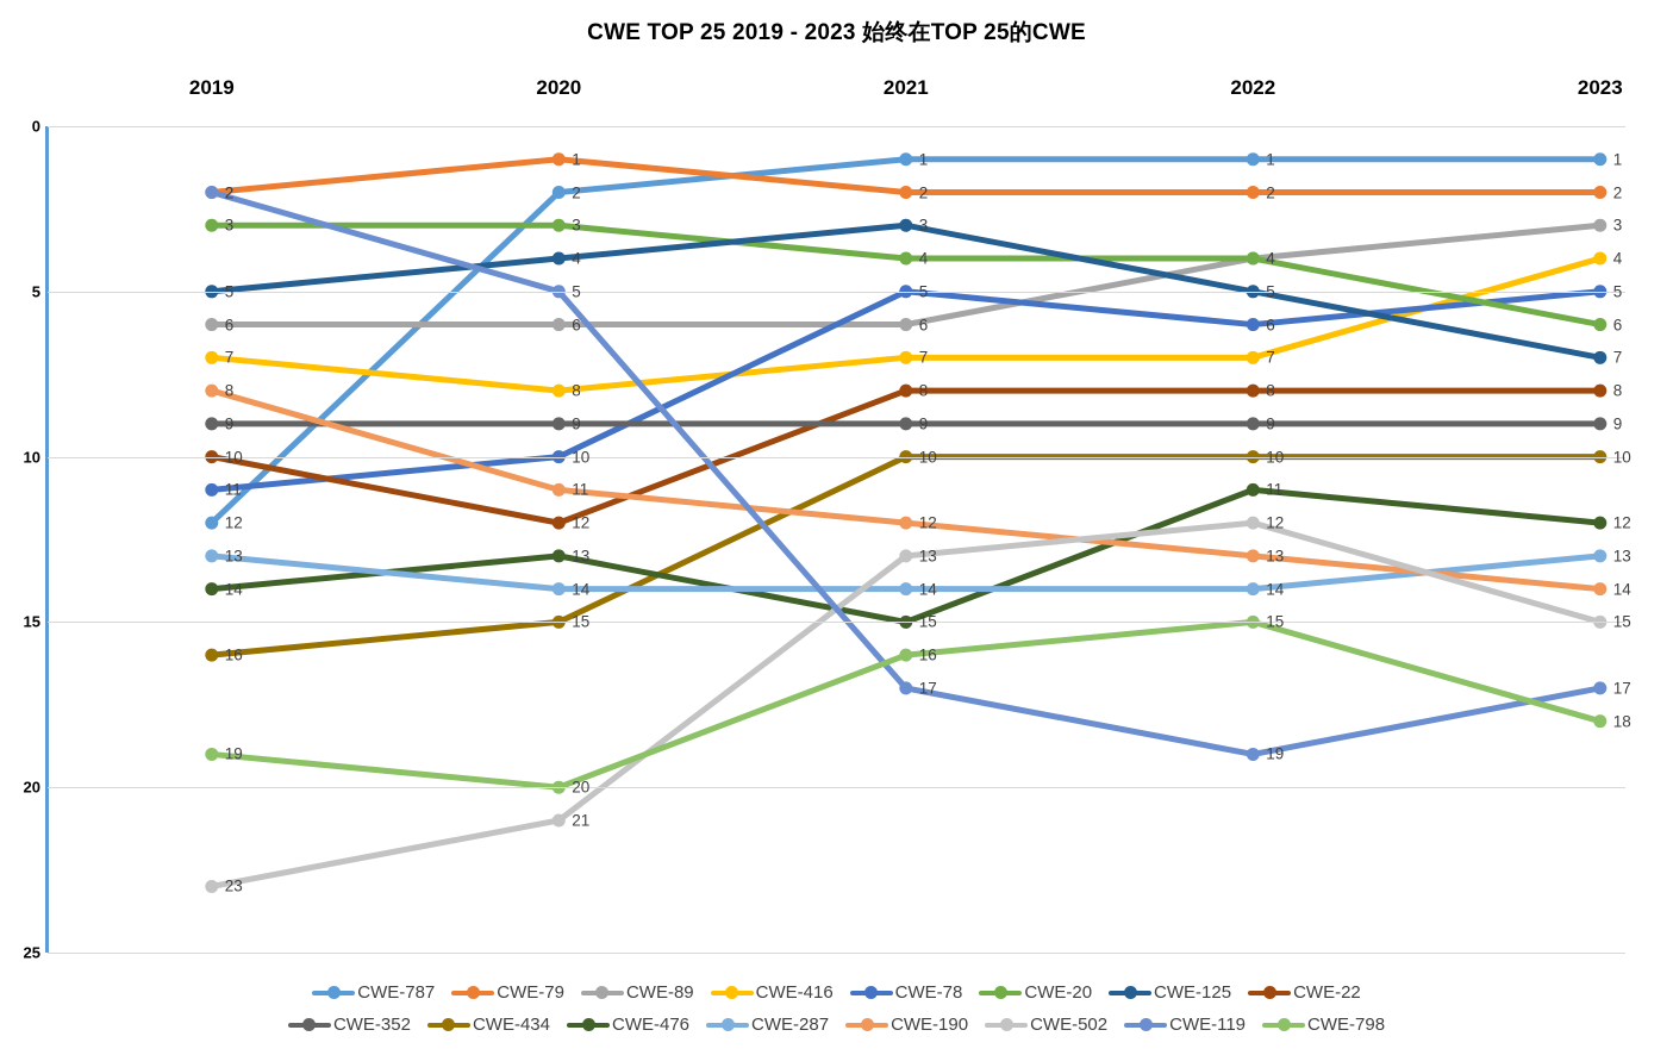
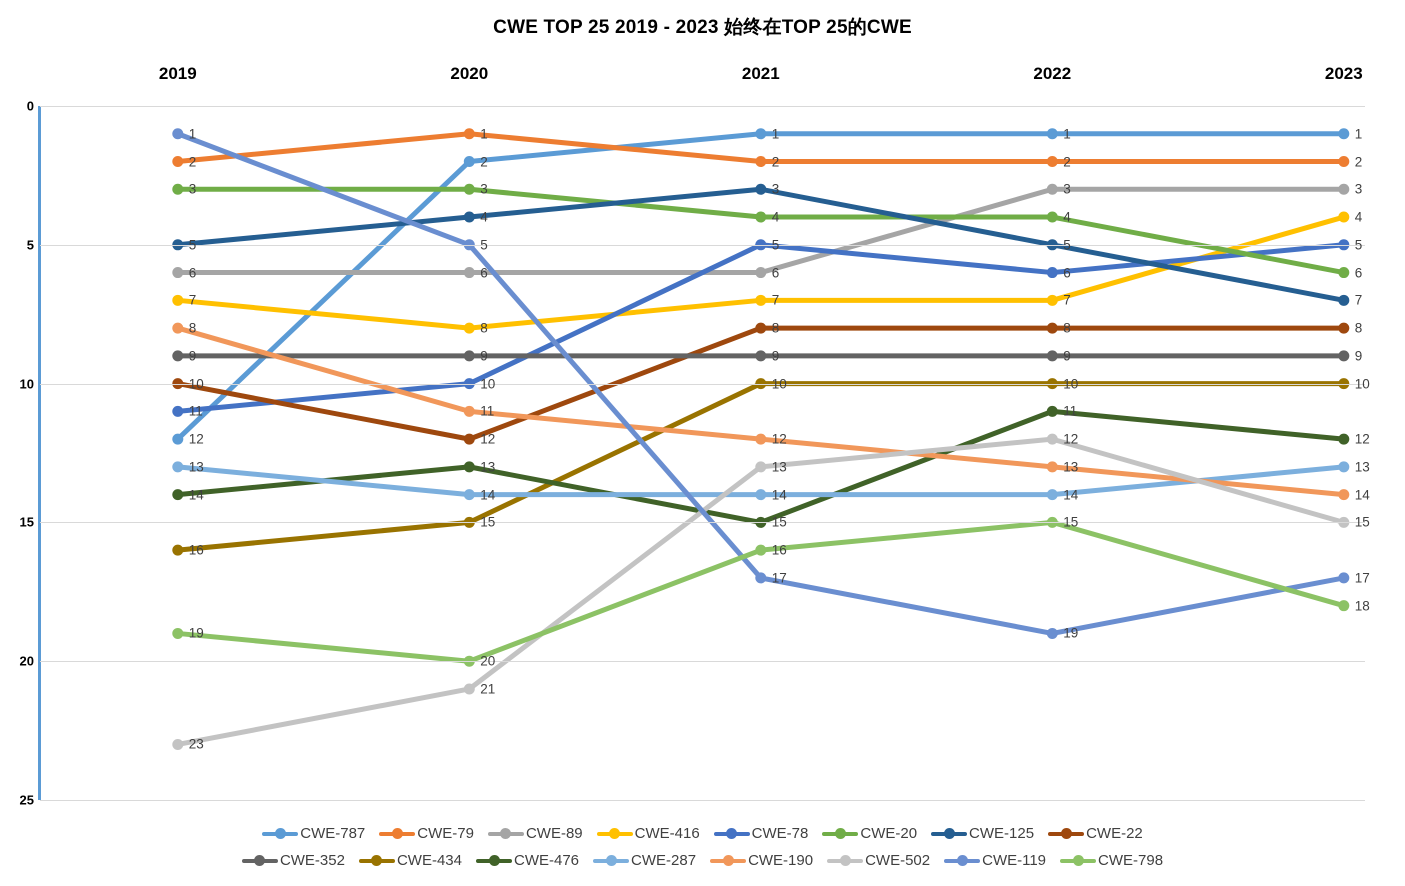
CWE-119/2019: 2 -> 1
CWE-89/2022: 4 -> 3
